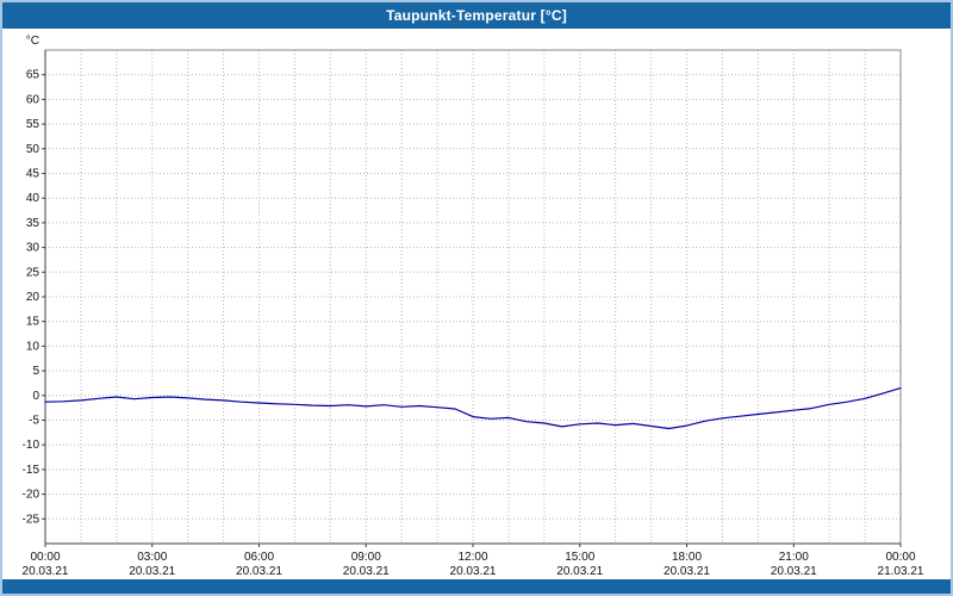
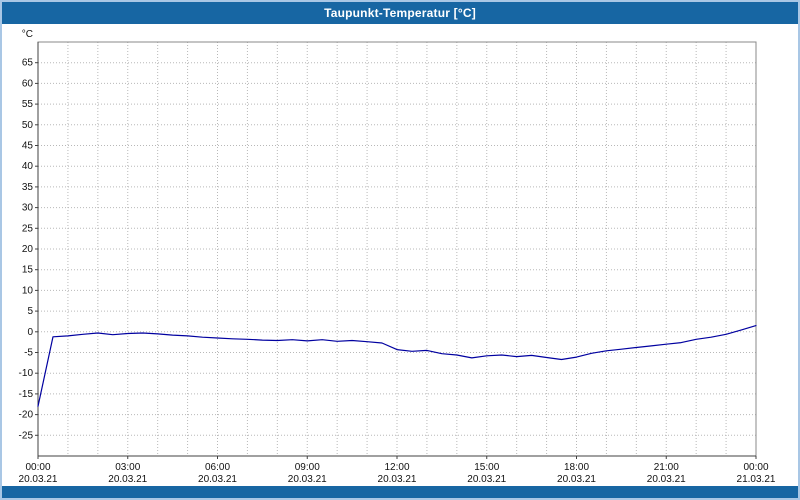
0: -1 -> -18
